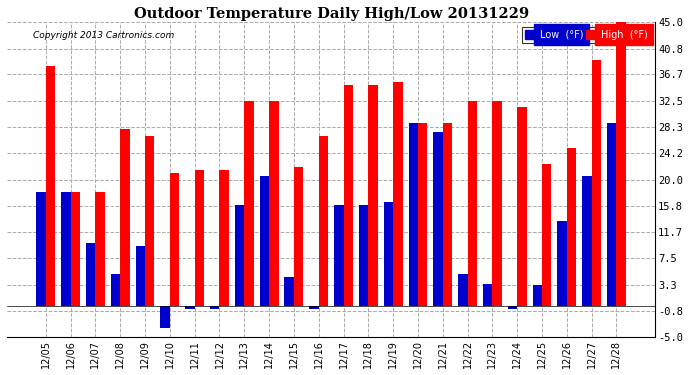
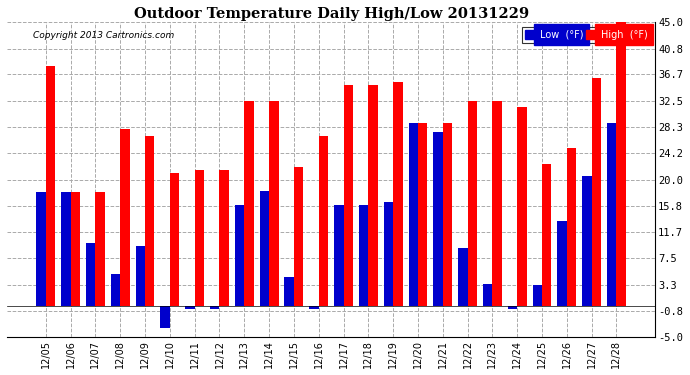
Low (°F)/12/14: 20.5 -> 18.2
Low (°F)/12/22: 5.0 -> 9.2
High (°F)/12/27: 39.0 -> 36.2
